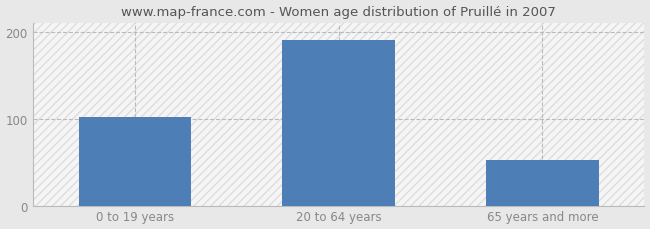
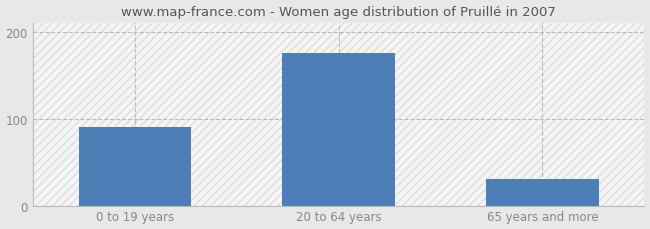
0 to 19 years: 102 -> 90
20 to 64 years: 190 -> 175
65 years and more: 52 -> 30
